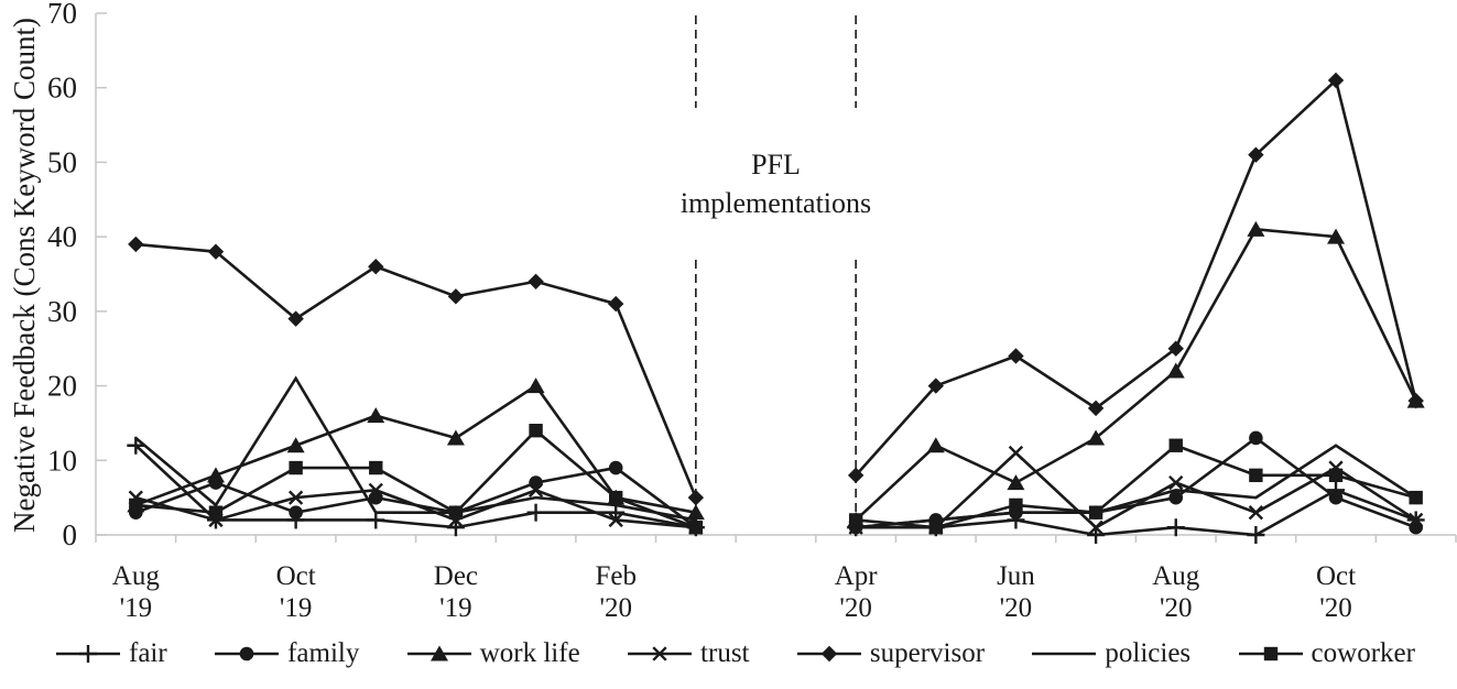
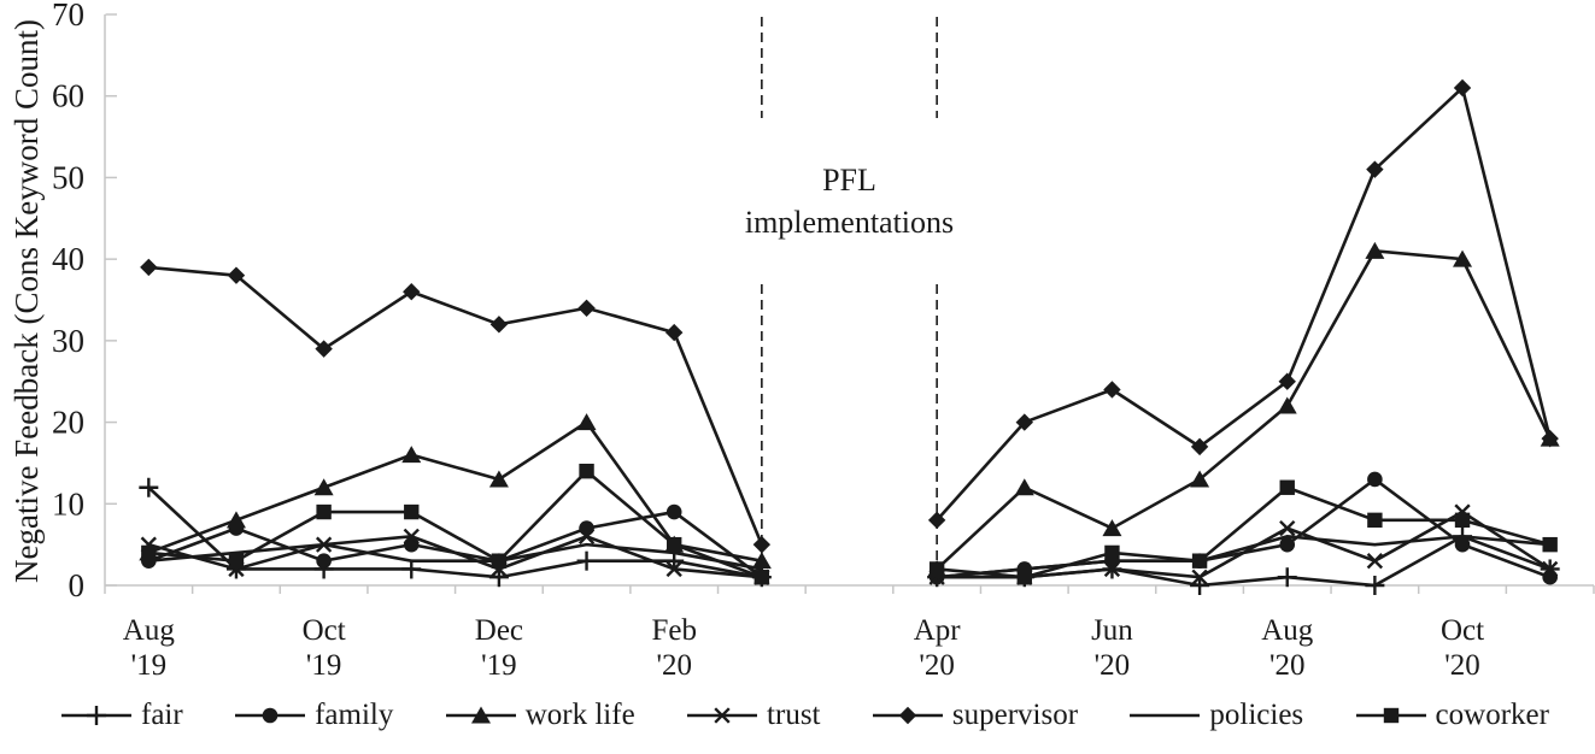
policies/Aug '19: 13 -> 3
policies/Oct '19: 21 -> 5
trust/Jun '20: 11 -> 2
policies/Oct '20: 12 -> 6
